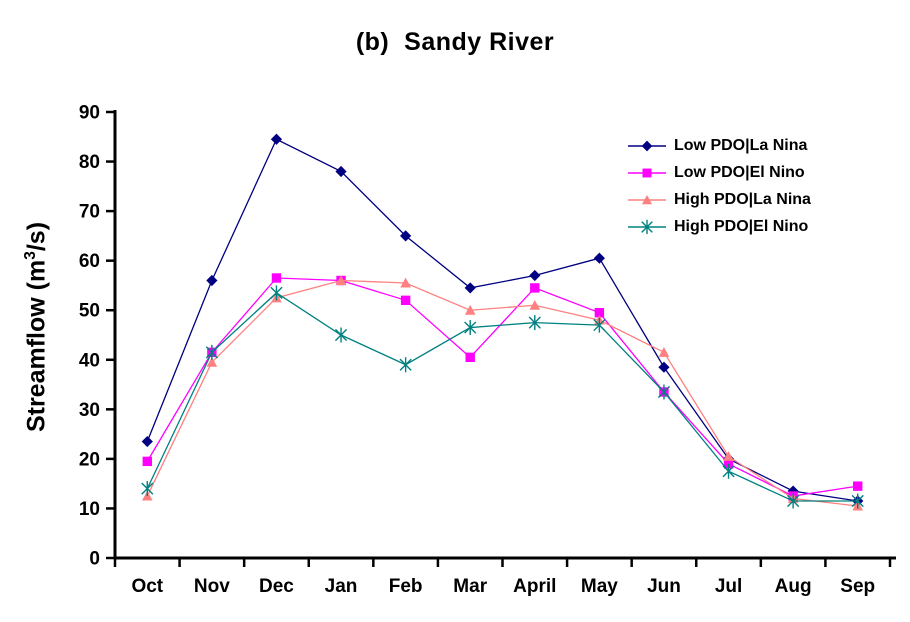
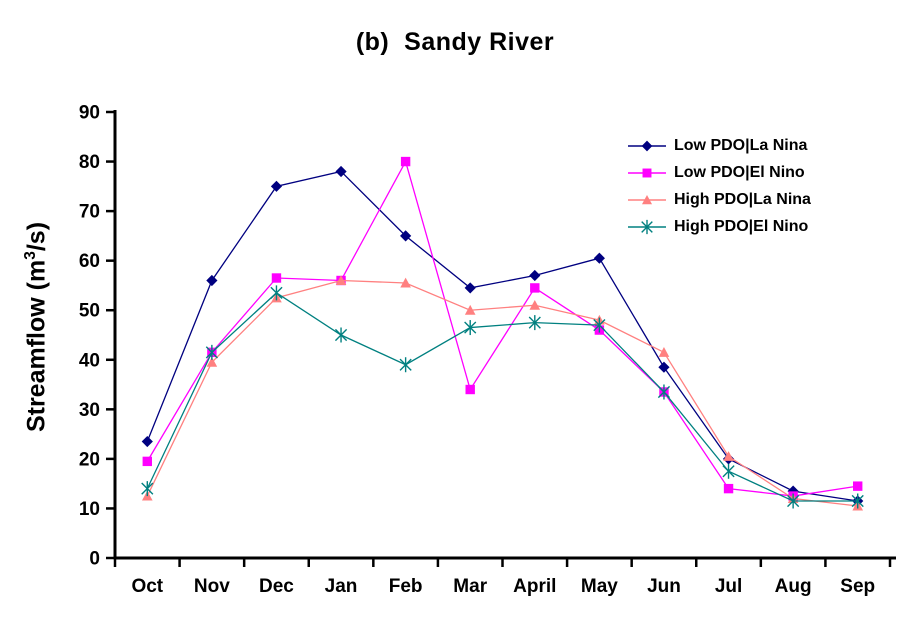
Low PDO|La Nina/Dec: 84 -> 75
Low PDO|El Nino/Feb: 52 -> 80
Low PDO|El Nino/Mar: 40 -> 34
Low PDO|El Nino/May: 50 -> 46
Low PDO|El Nino/Jul: 19 -> 14
